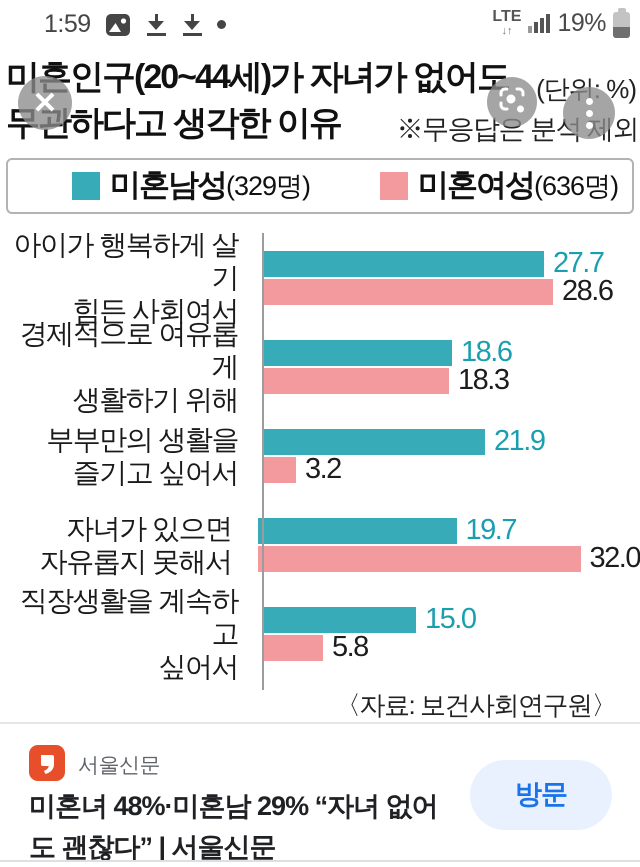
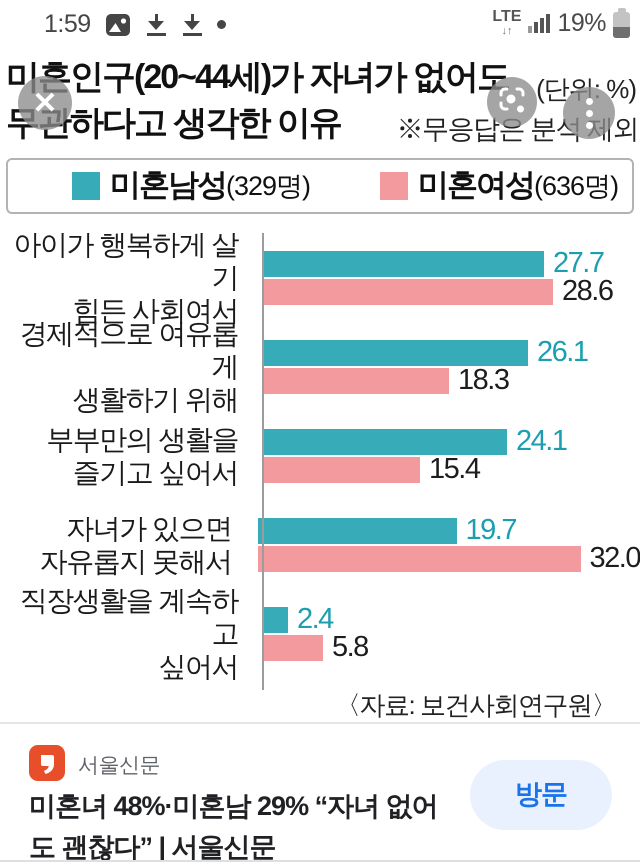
미혼남성/경제적으로 여유롭게 생활하기 위해: 18.6 -> 26.1
미혼남성/부부만의 생활을 즐기고 싶어서: 21.9 -> 24.1
미혼여성/부부만의 생활을 즐기고 싶어서: 3.2 -> 15.4
미혼남성/직장생활을 계속하고 싶어서: 15.0 -> 2.4
